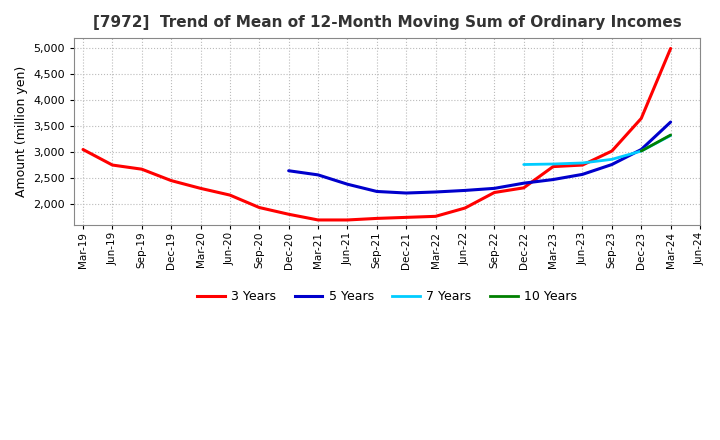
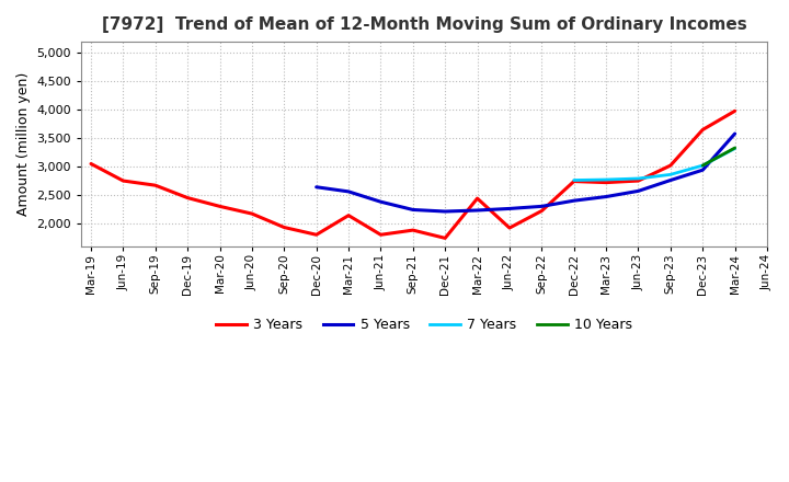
3 Years/Mar-21: 1,690 -> 2,140
3 Years/Jun-21: 1,690 -> 1,800
3 Years/Sep-21: 1,720 -> 1,880
3 Years/Mar-22: 1,760 -> 2,440
3 Years/Dec-22: 2,310 -> 2,740
5 Years/Dec-23: 3,050 -> 2,940
3 Years/Mar-24: 5,000 -> 3,980
